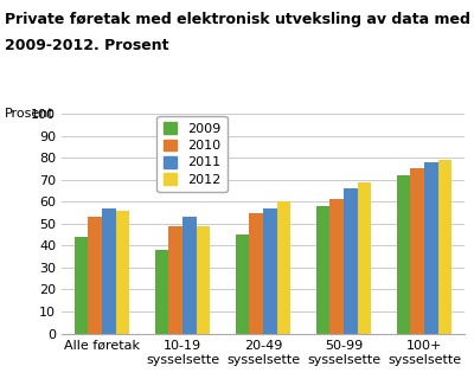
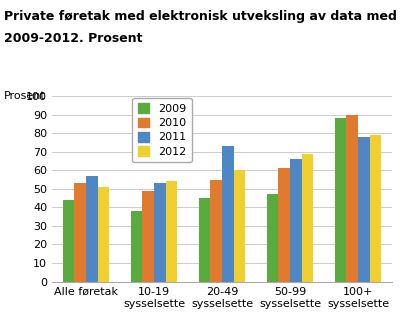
2012/Alle føretak: 56 -> 51
2012/10-19 sysselsette: 49 -> 54
2011/20-49 sysselsette: 57 -> 73
2009/50-99 sysselsette: 58 -> 47
2009/100+ sysselsette: 72 -> 88
2010/100+ sysselsette: 75 -> 90
